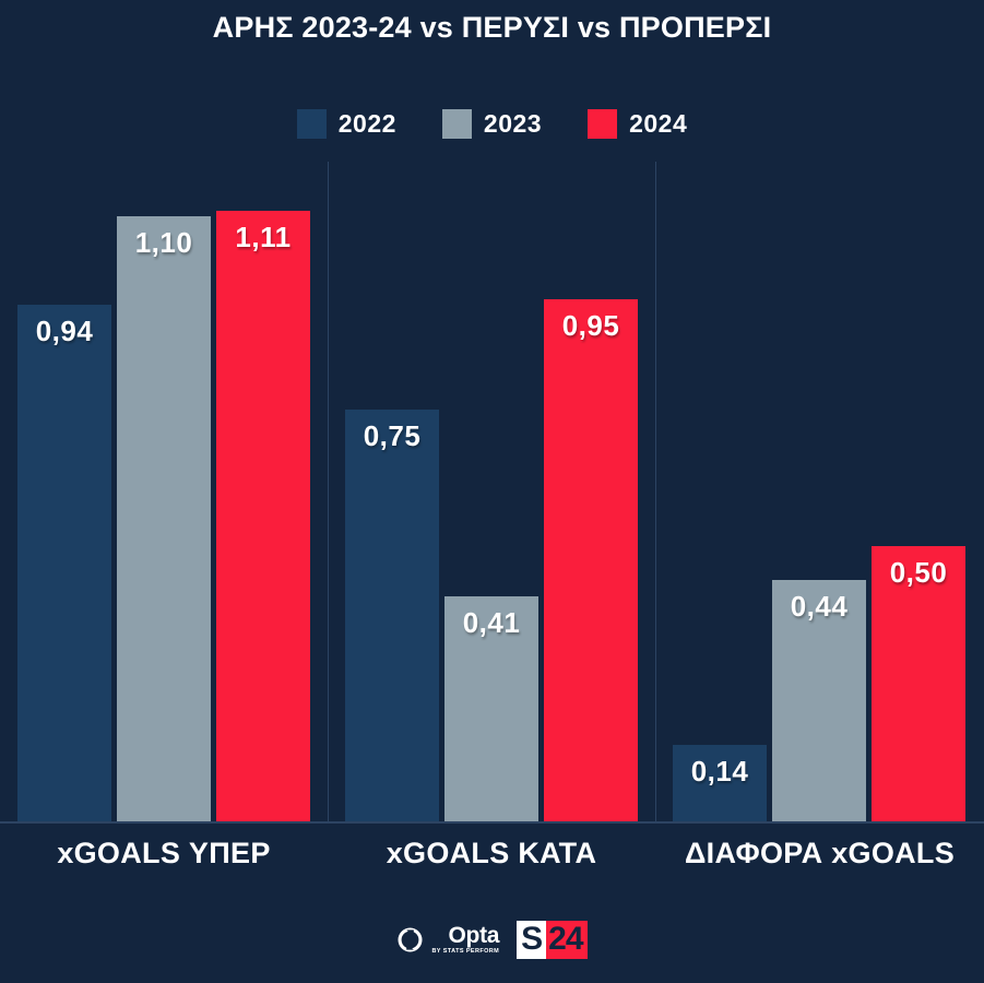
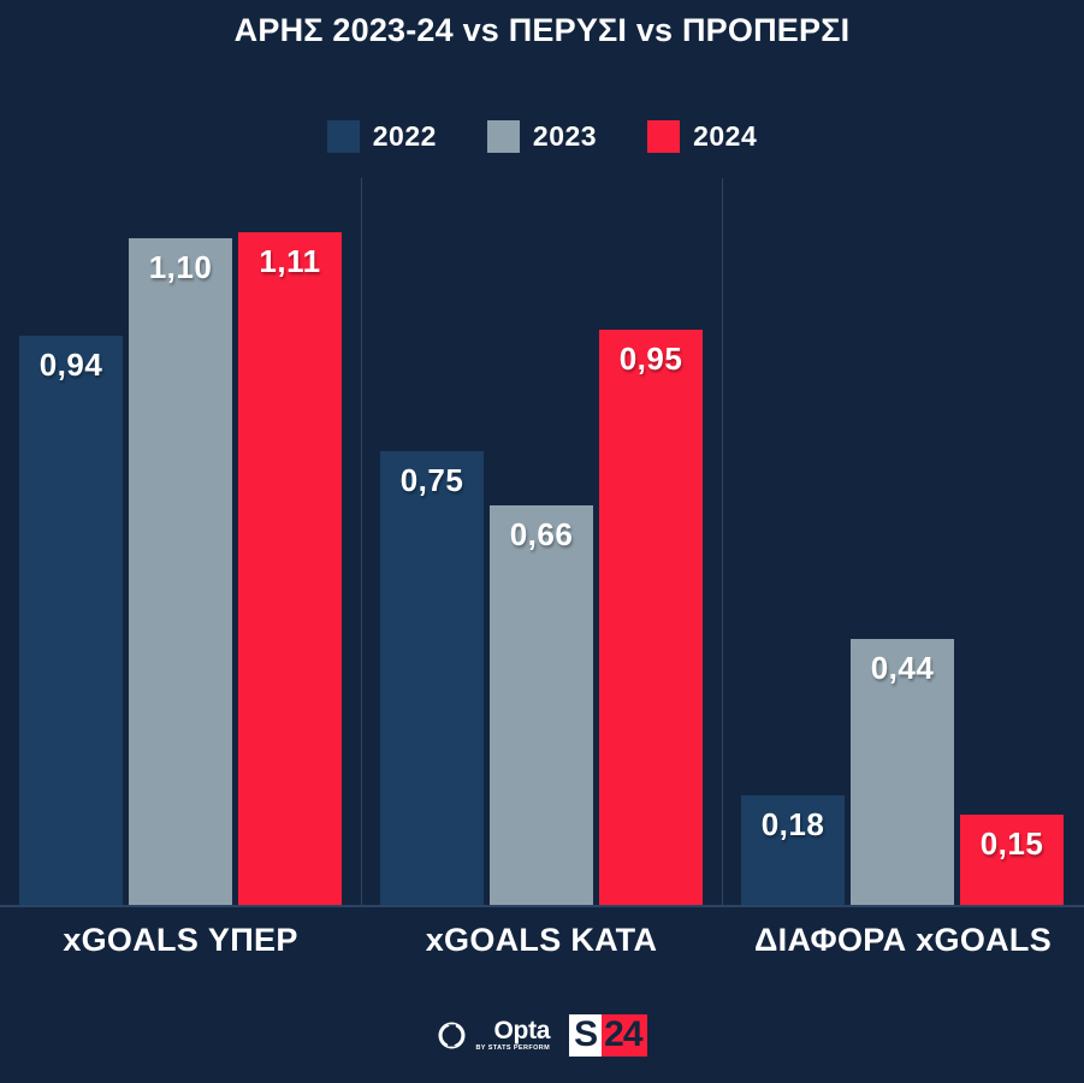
2023/xGOALS ΚΑΤΑ: 0,41 -> 0,66
2022/ΔΙΑΦΟΡΑ xGOALS: 0,14 -> 0,18
2024/ΔΙΑΦΟΡΑ xGOALS: 0,50 -> 0,15
